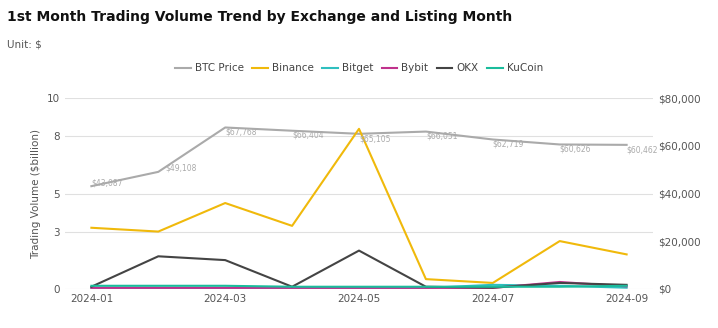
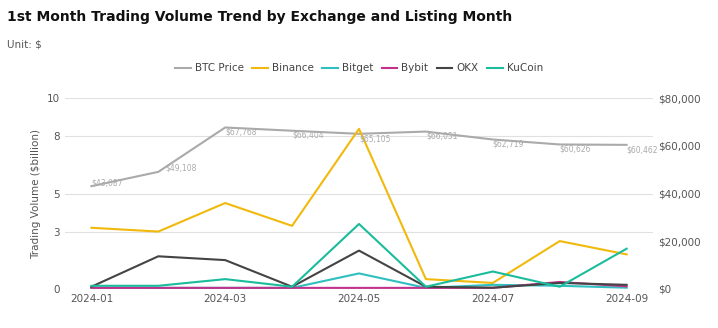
KuCoin/2024-03: 0.1 -> 0.5
Bitget/2024-05: 0.0 -> 0.8
KuCoin/2024-05: 0.1 -> 3.4
KuCoin/2024-07: 0.1 -> 0.9
KuCoin/2024-09: 0.1 -> 2.1
